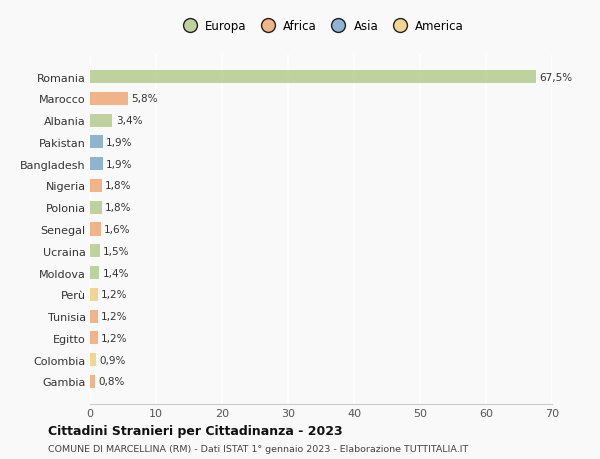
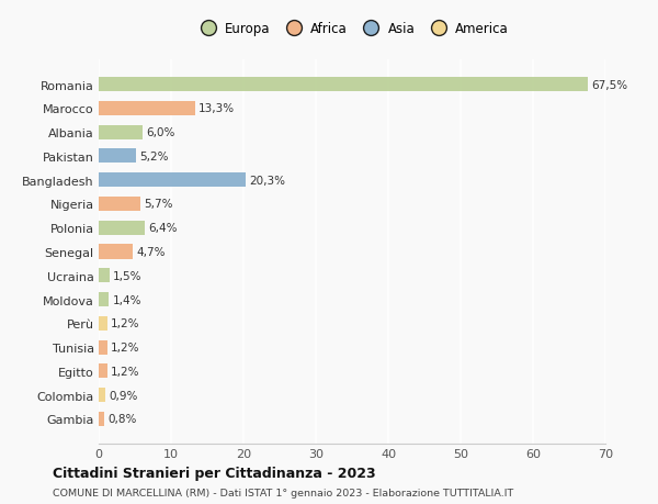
Marocco: 5,8% -> 13,3%
Albania: 3,4% -> 6,0%
Pakistan: 1,9% -> 5,2%
Bangladesh: 1,9% -> 20,3%
Nigeria: 1,8% -> 5,7%
Polonia: 1,8% -> 6,4%
Senegal: 1,6% -> 4,7%
